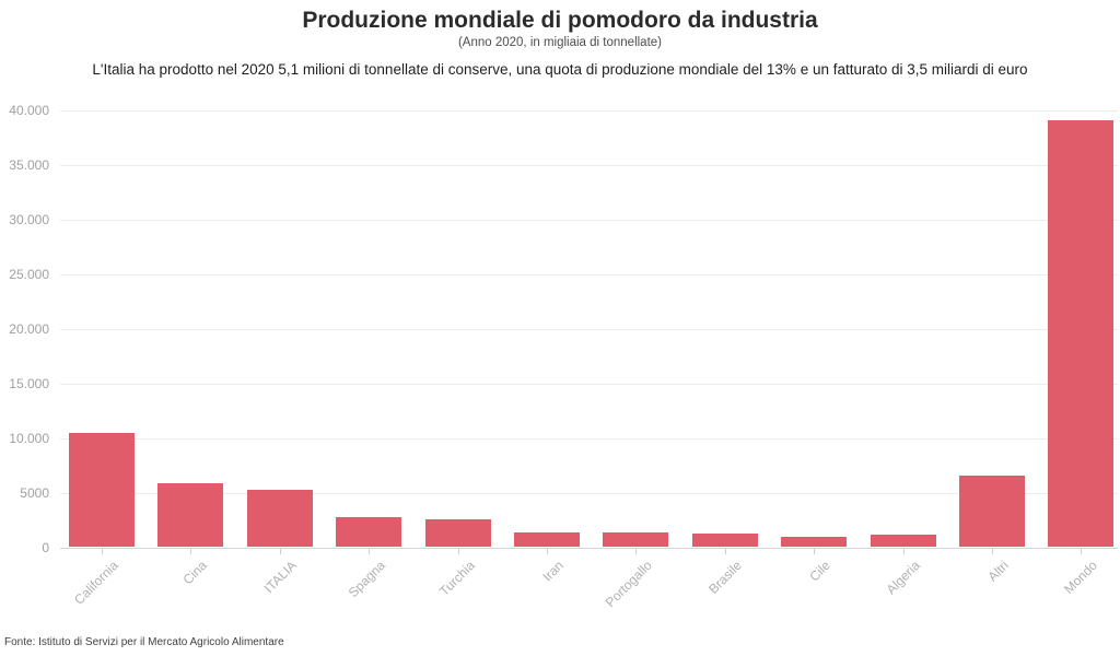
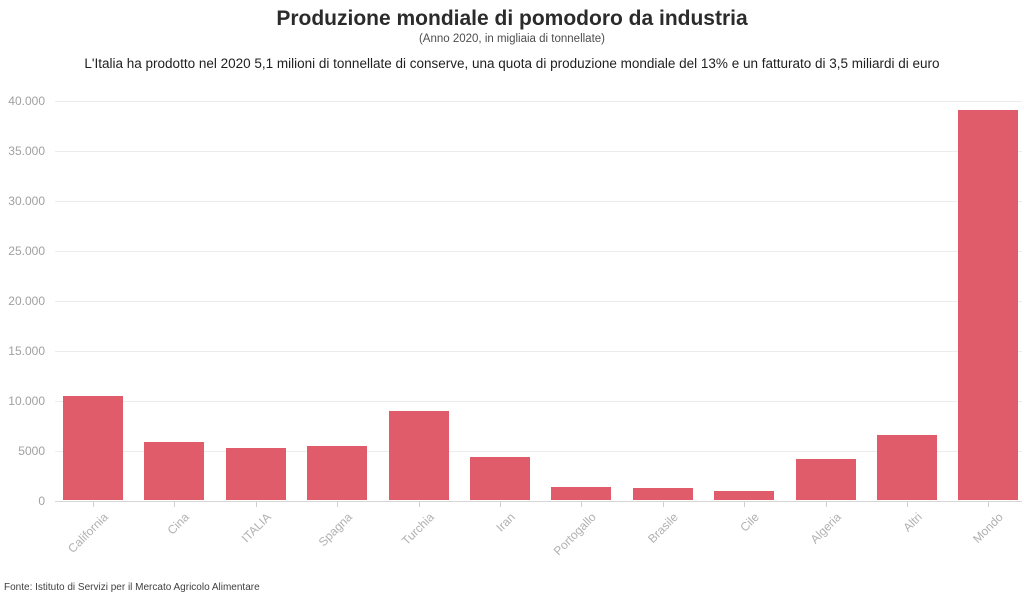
Spagna: 2800 -> 5400
Turchia: 2600 -> 8900
Iran: 1400 -> 4300
Algeria: 1100 -> 4100
